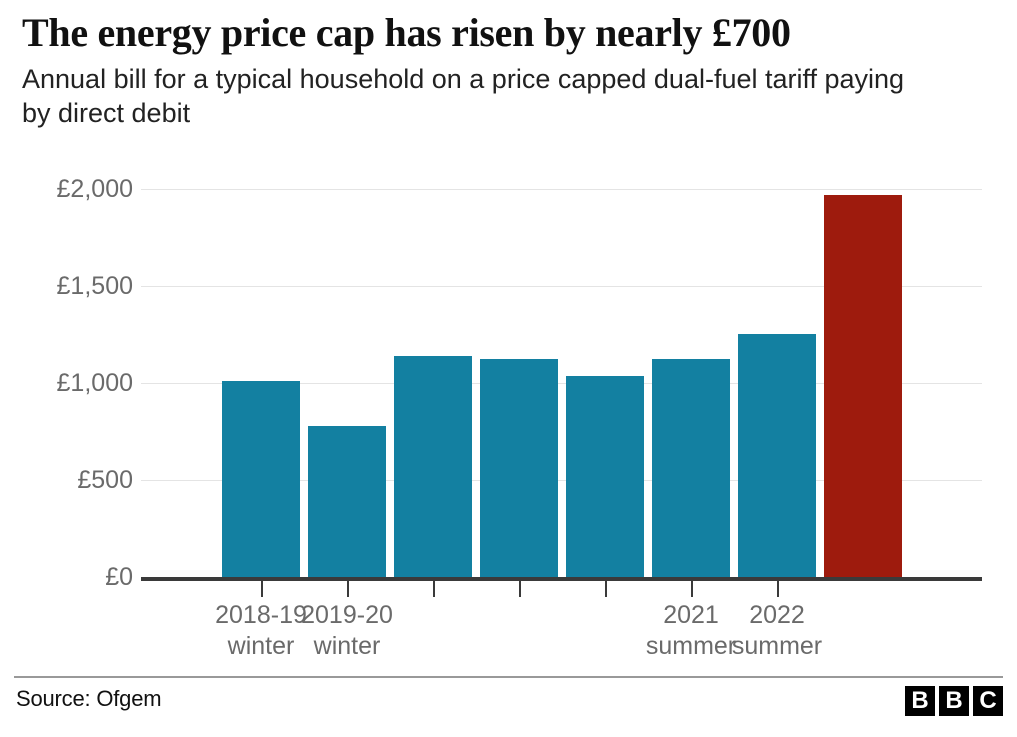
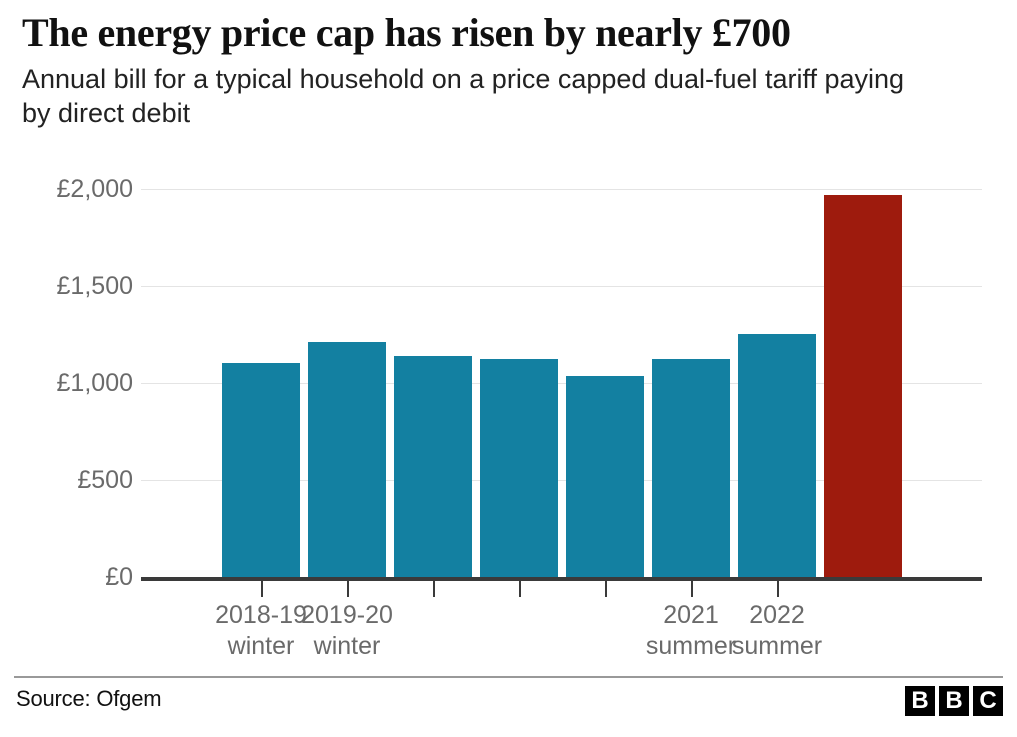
2018-19 winter: £1010 -> £1100
2019-20 winter: £780 -> £1210
